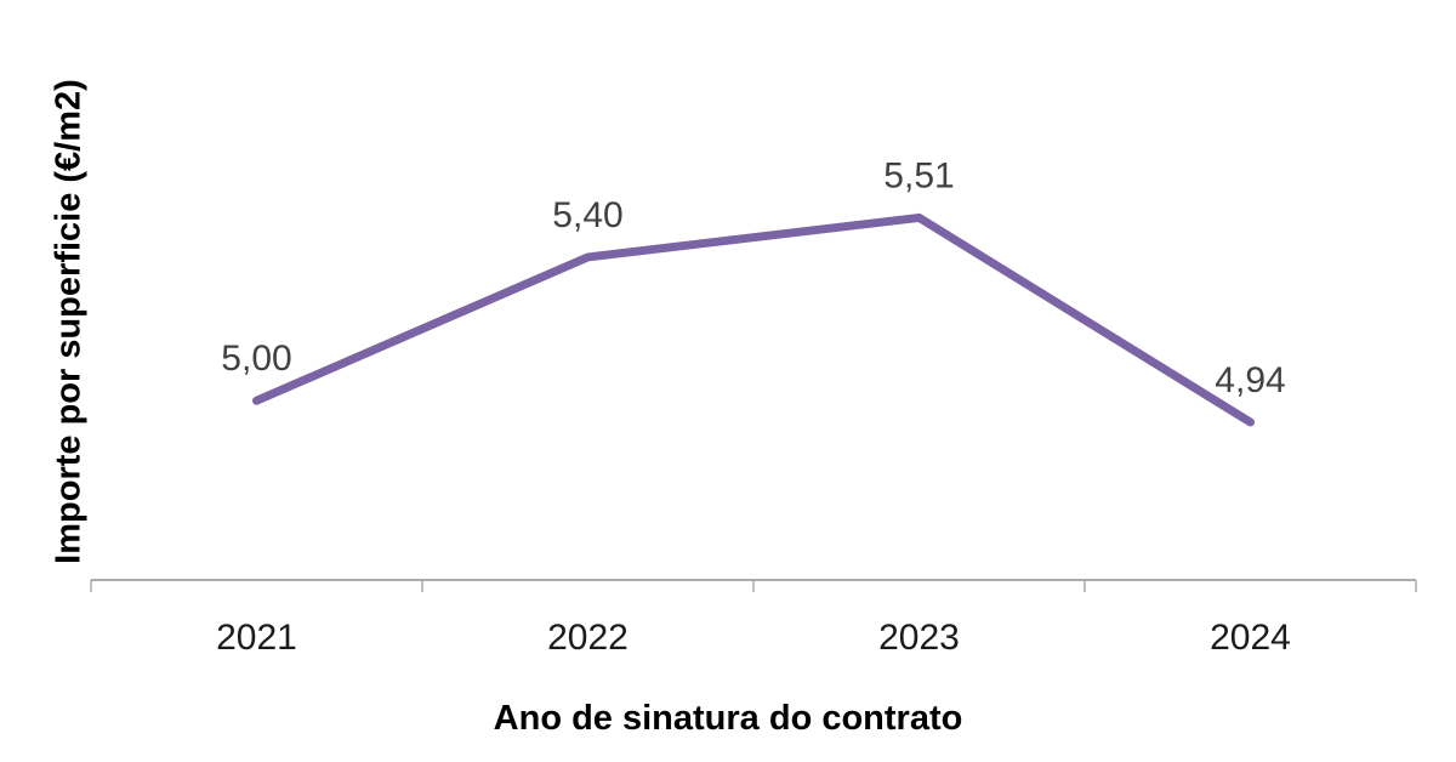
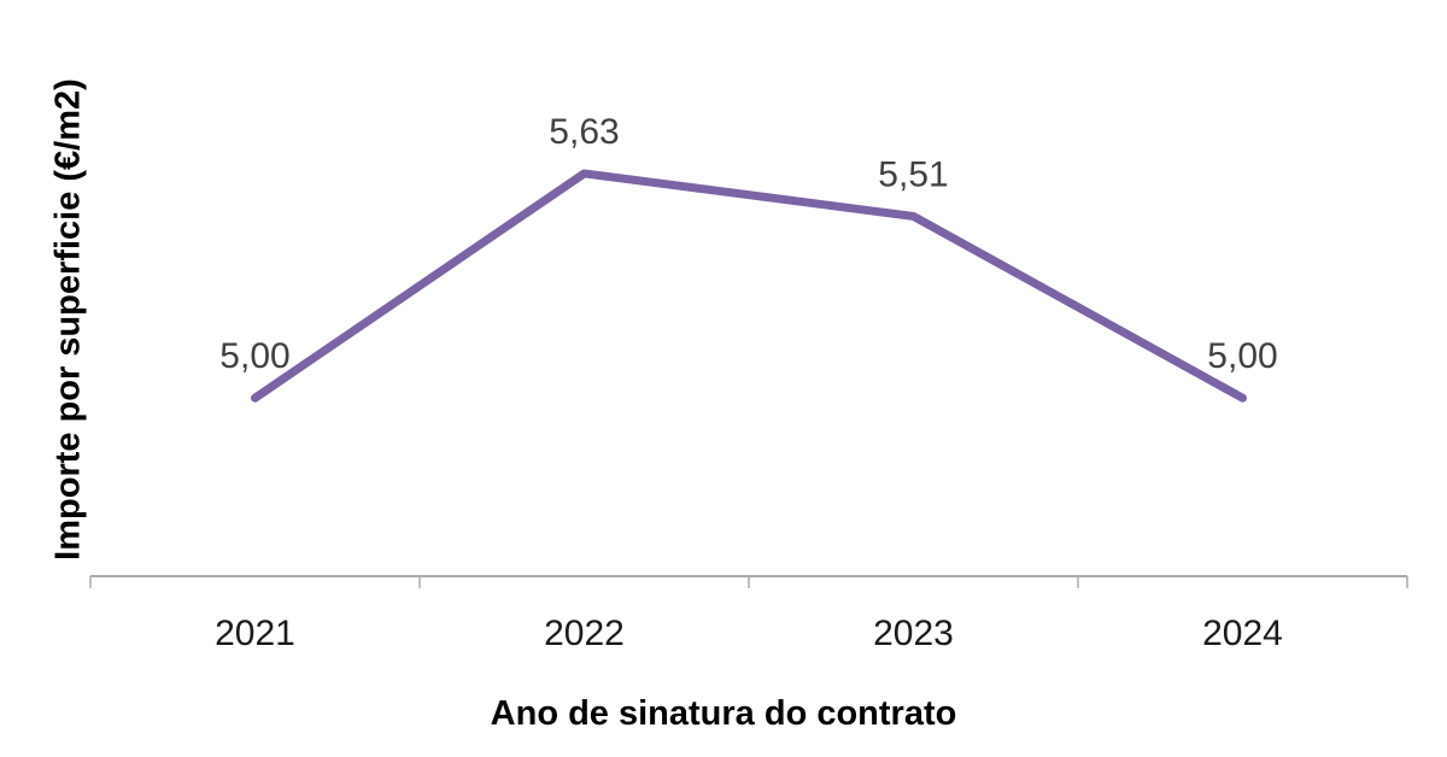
2022: 5,40 -> 5,63
2024: 4,94 -> 5,00
